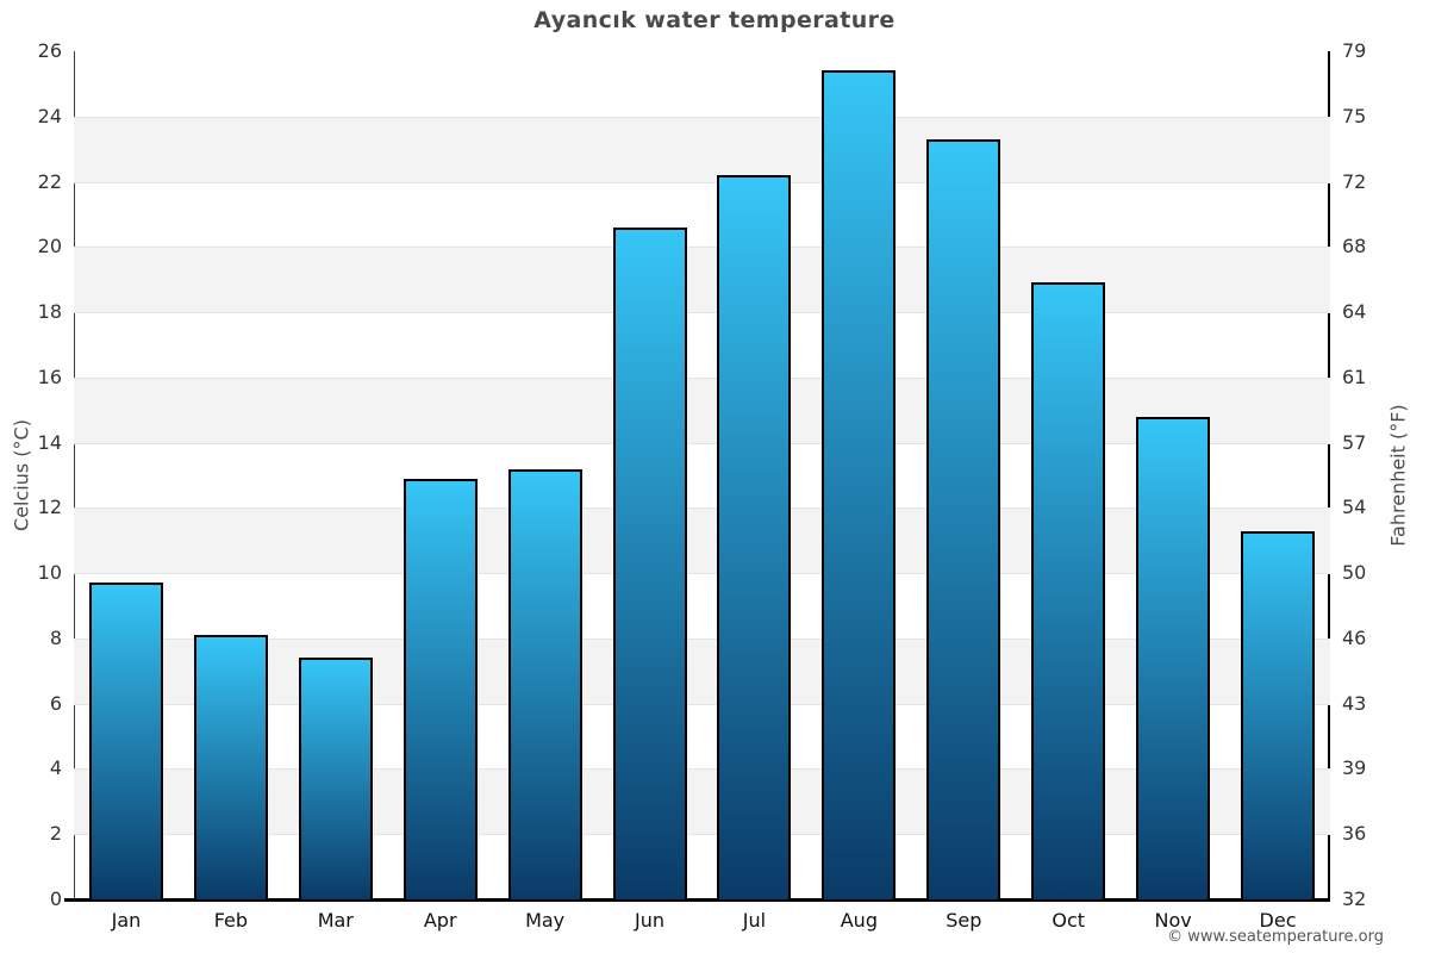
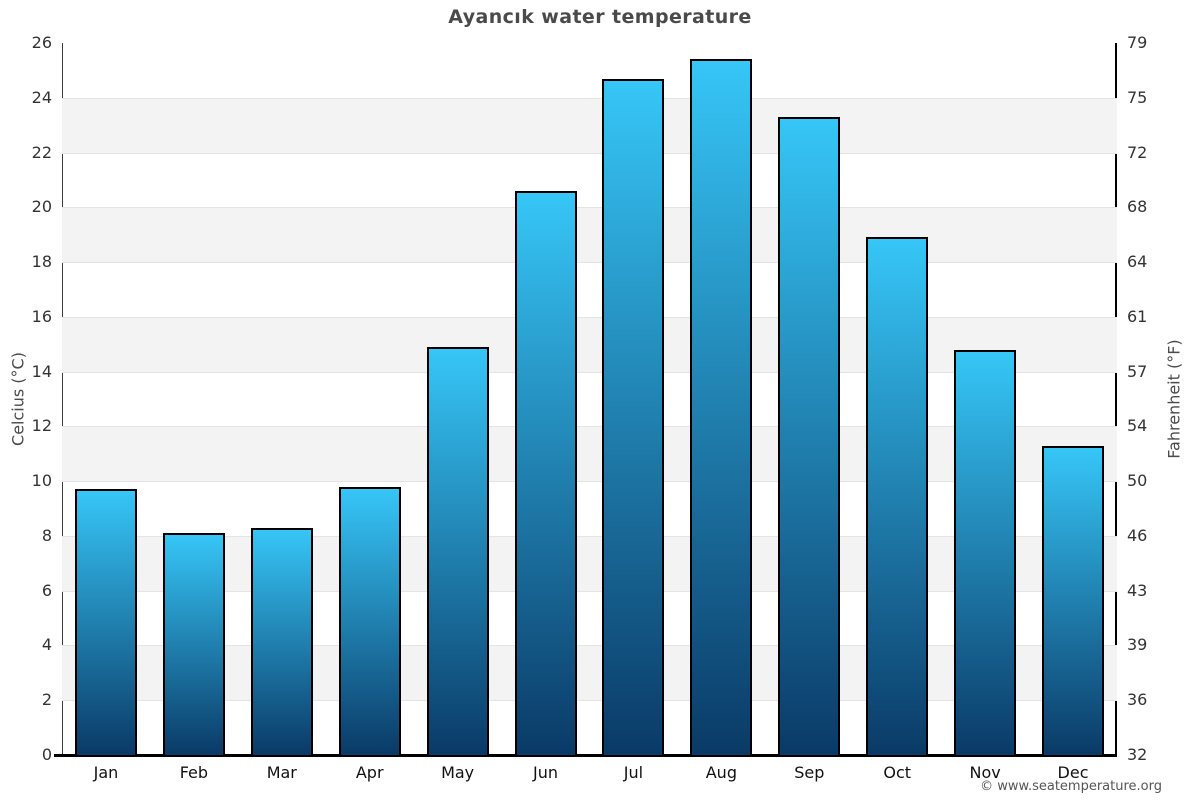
Mar: 7.4 -> 8.3
Apr: 12.9 -> 9.8
May: 13.2 -> 14.9
Jul: 22.2 -> 24.7
